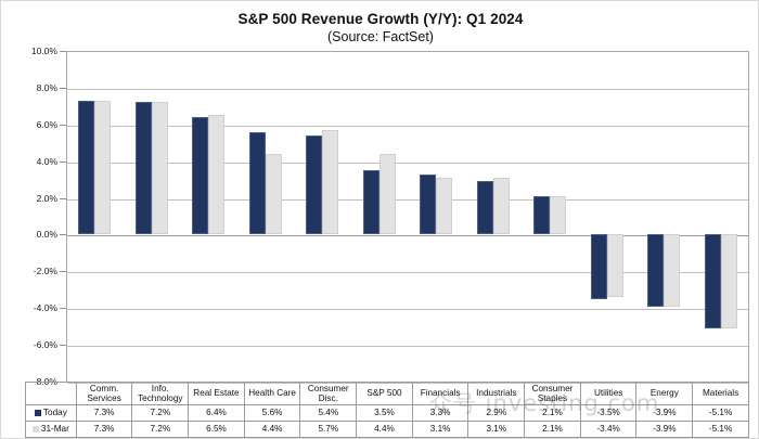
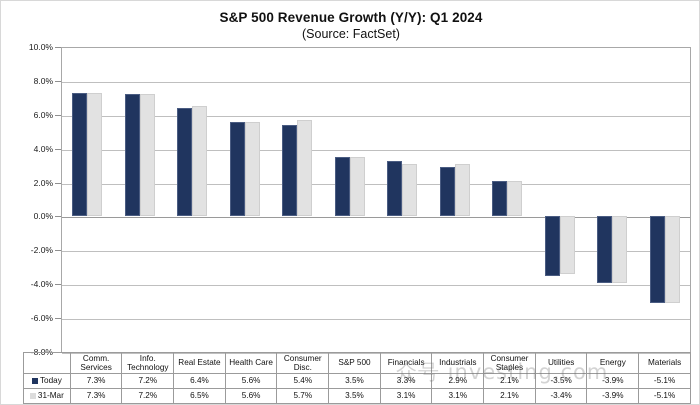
31-Mar/Health Care: 4.4% -> 5.6%
31-Mar/S&P 500: 4.4% -> 3.5%
